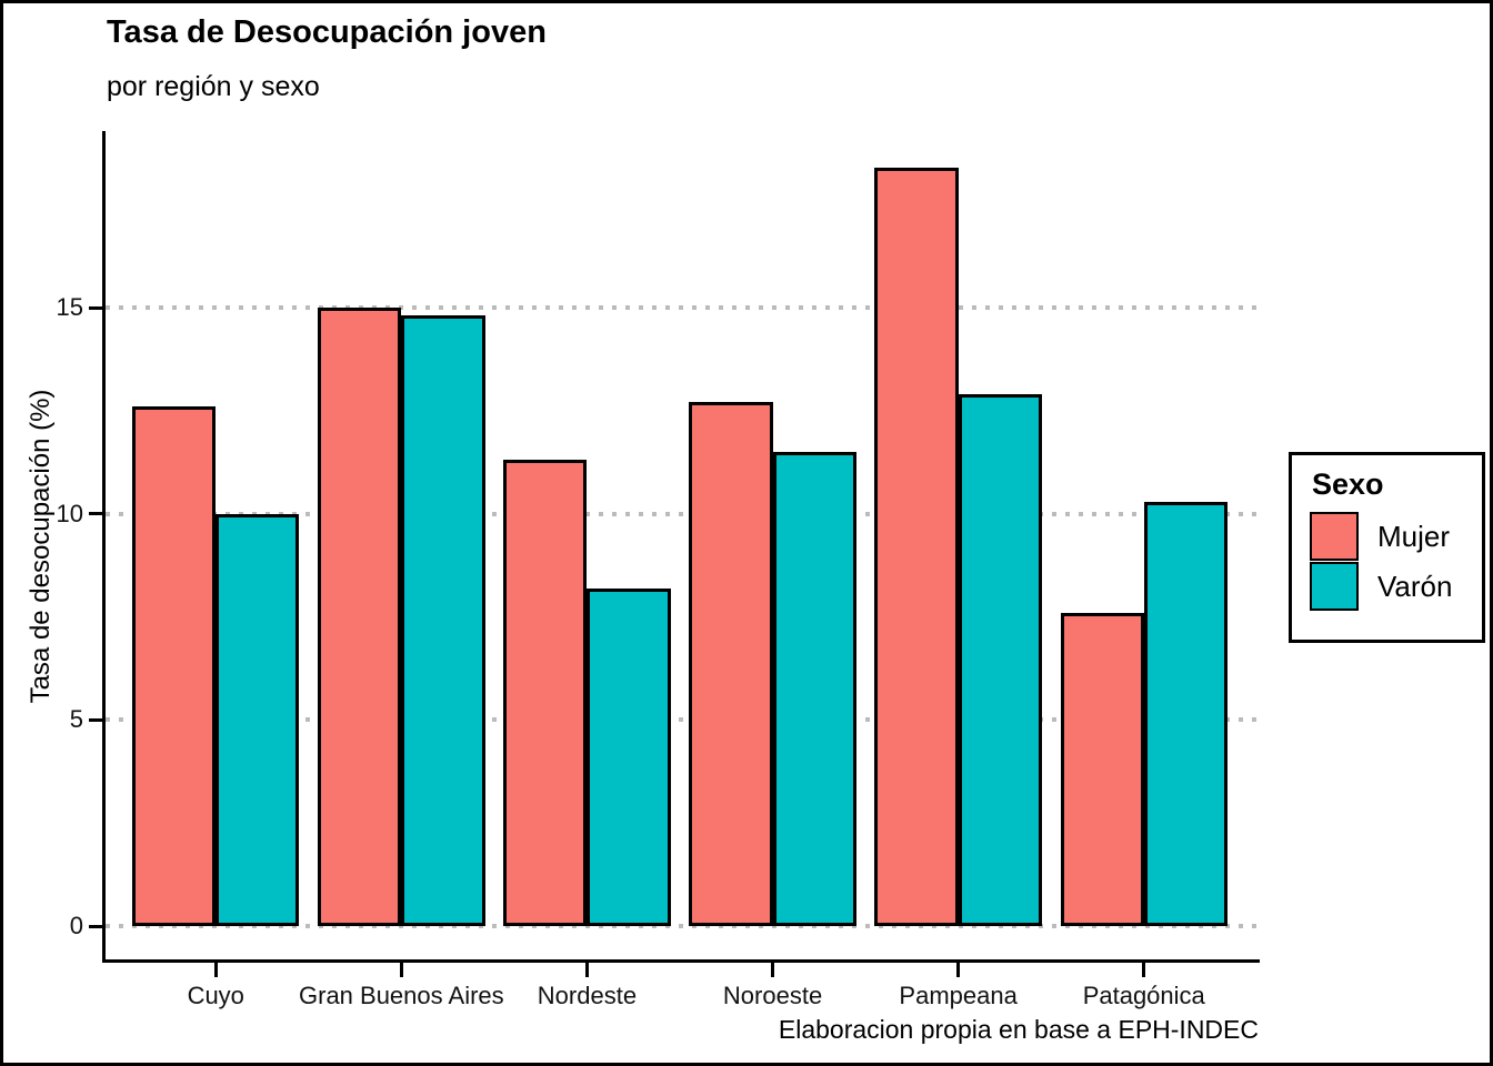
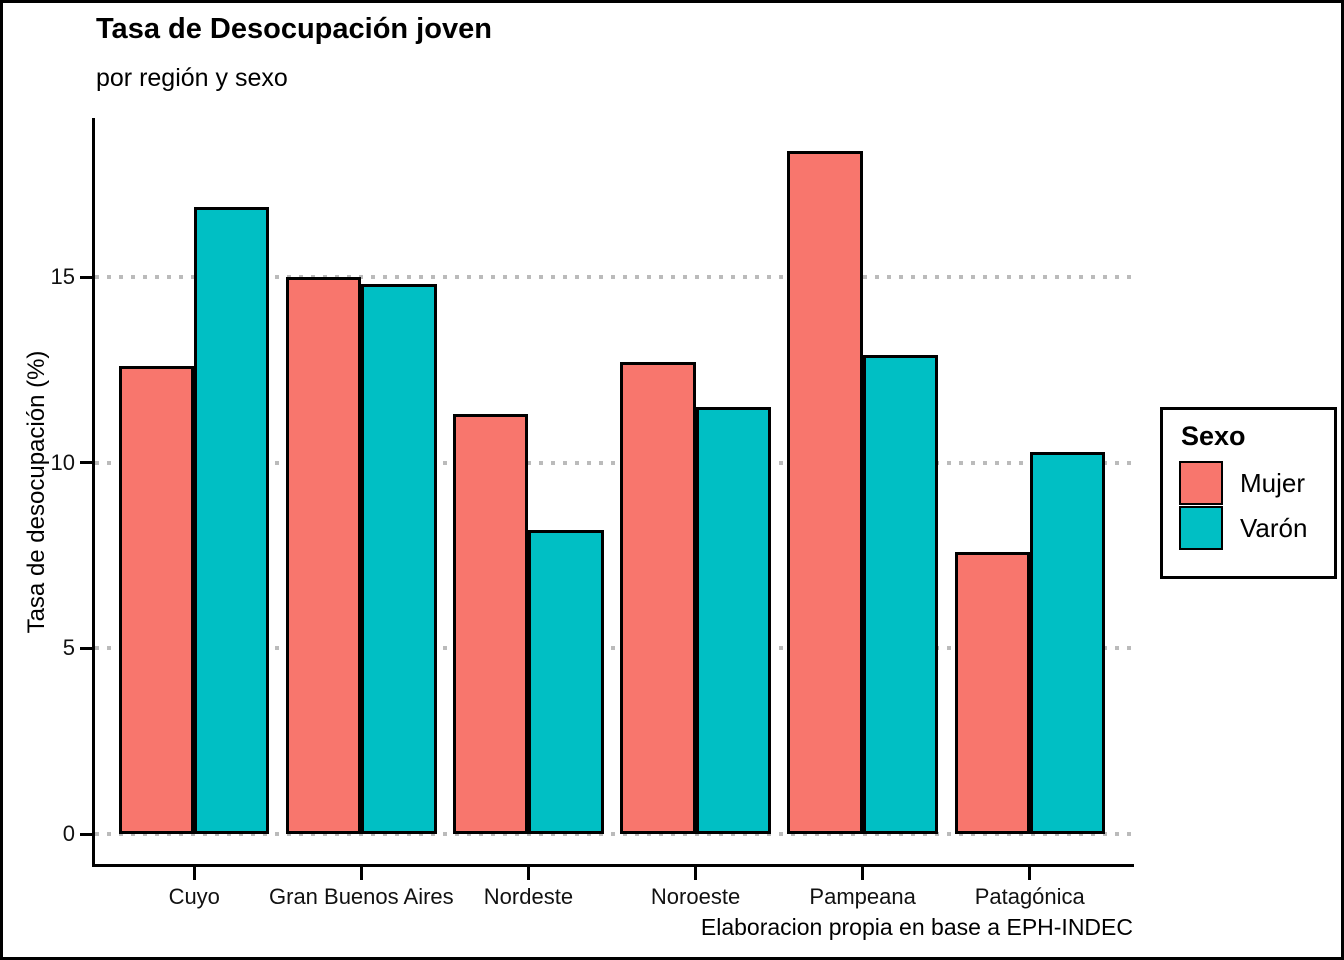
Varón/Cuyo: 10.0 -> 16.9
